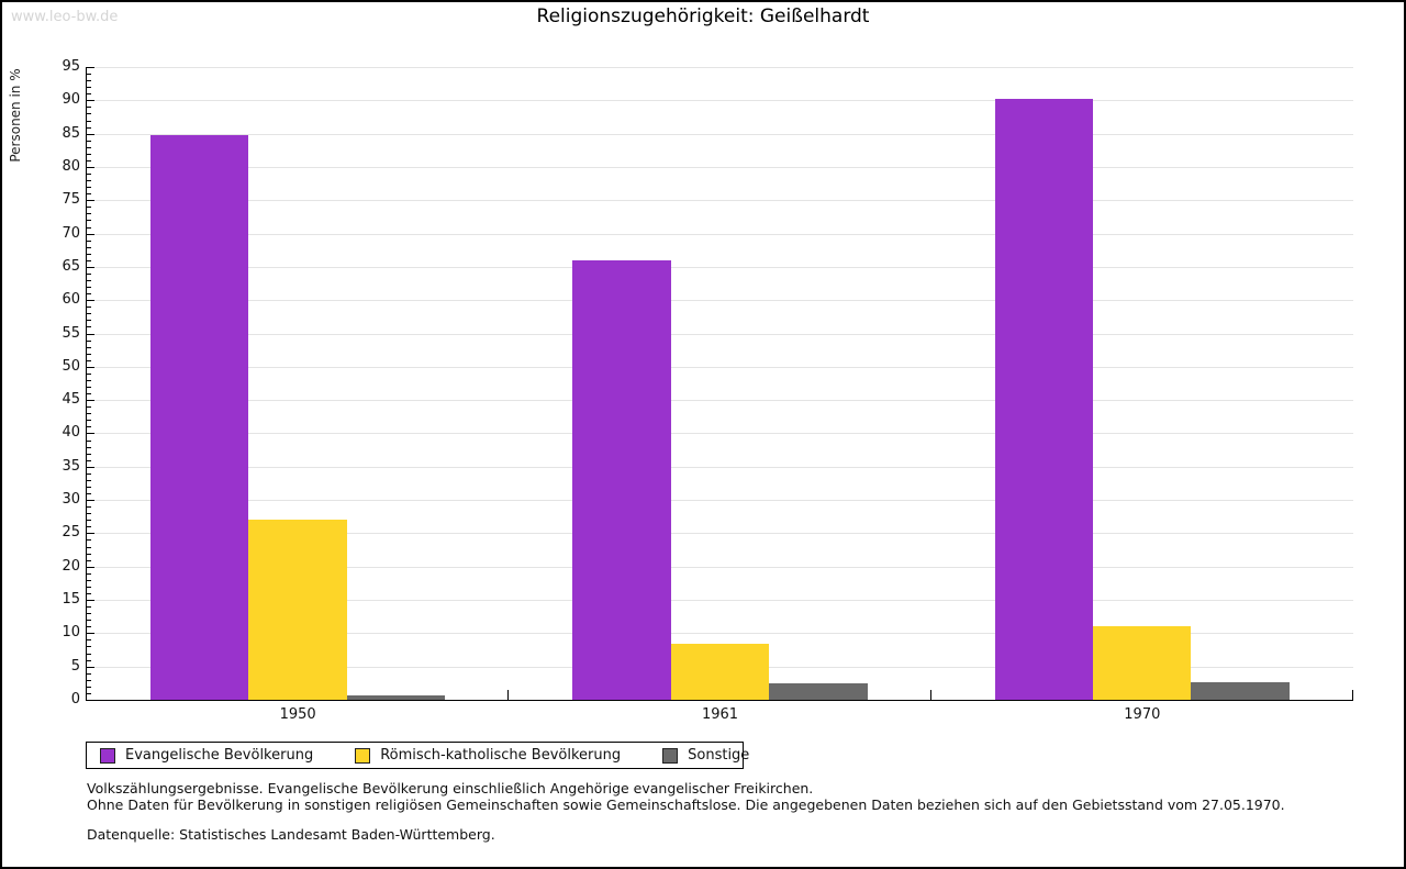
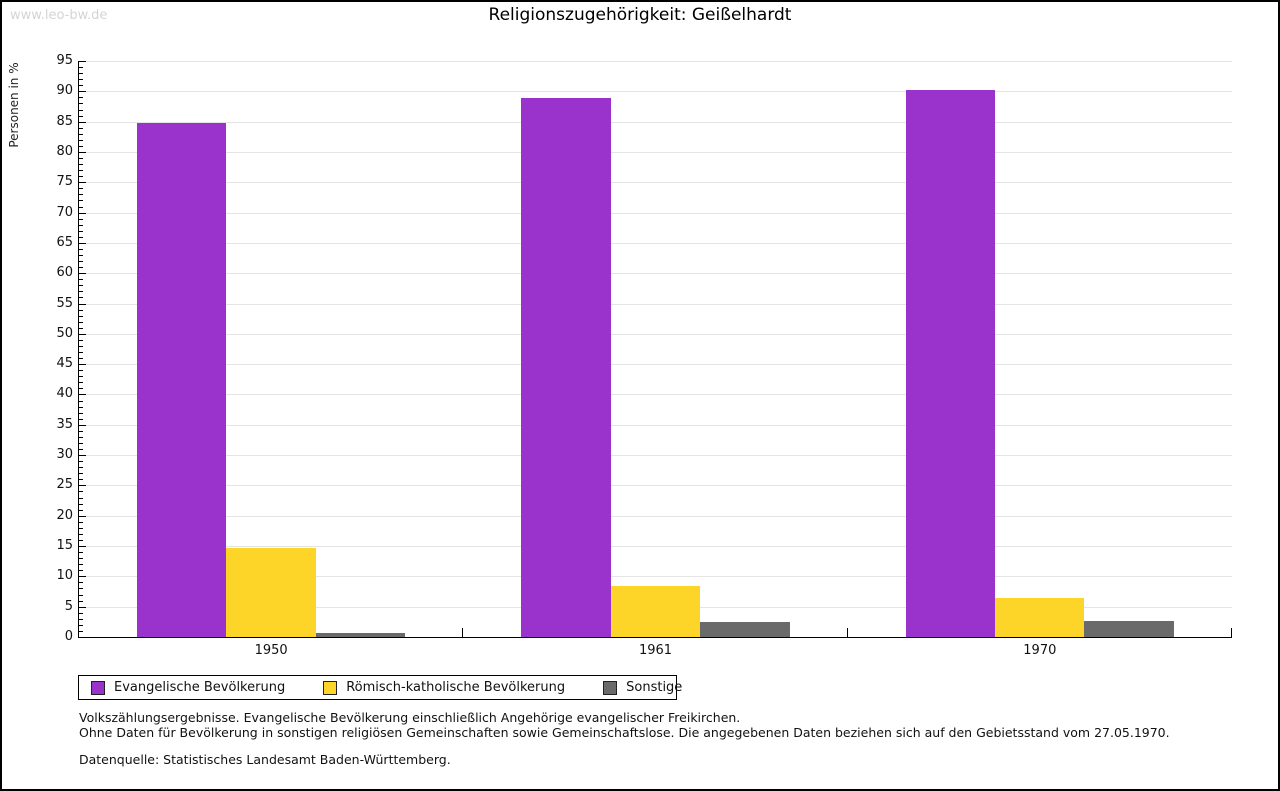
Römisch-katholische Bevölkerung/1950: 27 -> 15
Evangelische Bevölkerung/1961: 66 -> 89
Römisch-katholische Bevölkerung/1970: 11 -> 6
